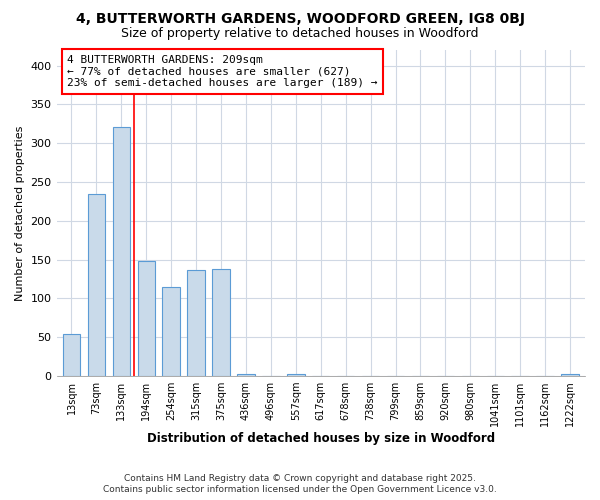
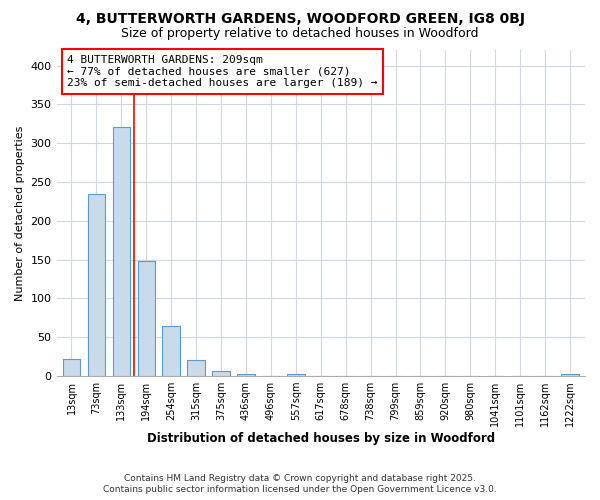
13sqm: 54 -> 22
254sqm: 114 -> 65
315sqm: 136 -> 21
375sqm: 138 -> 6
